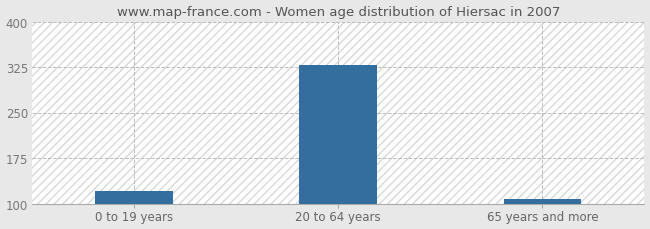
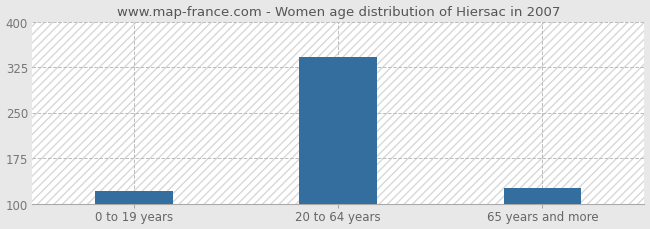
20 to 64 years: 328 -> 342
65 years and more: 108 -> 126
